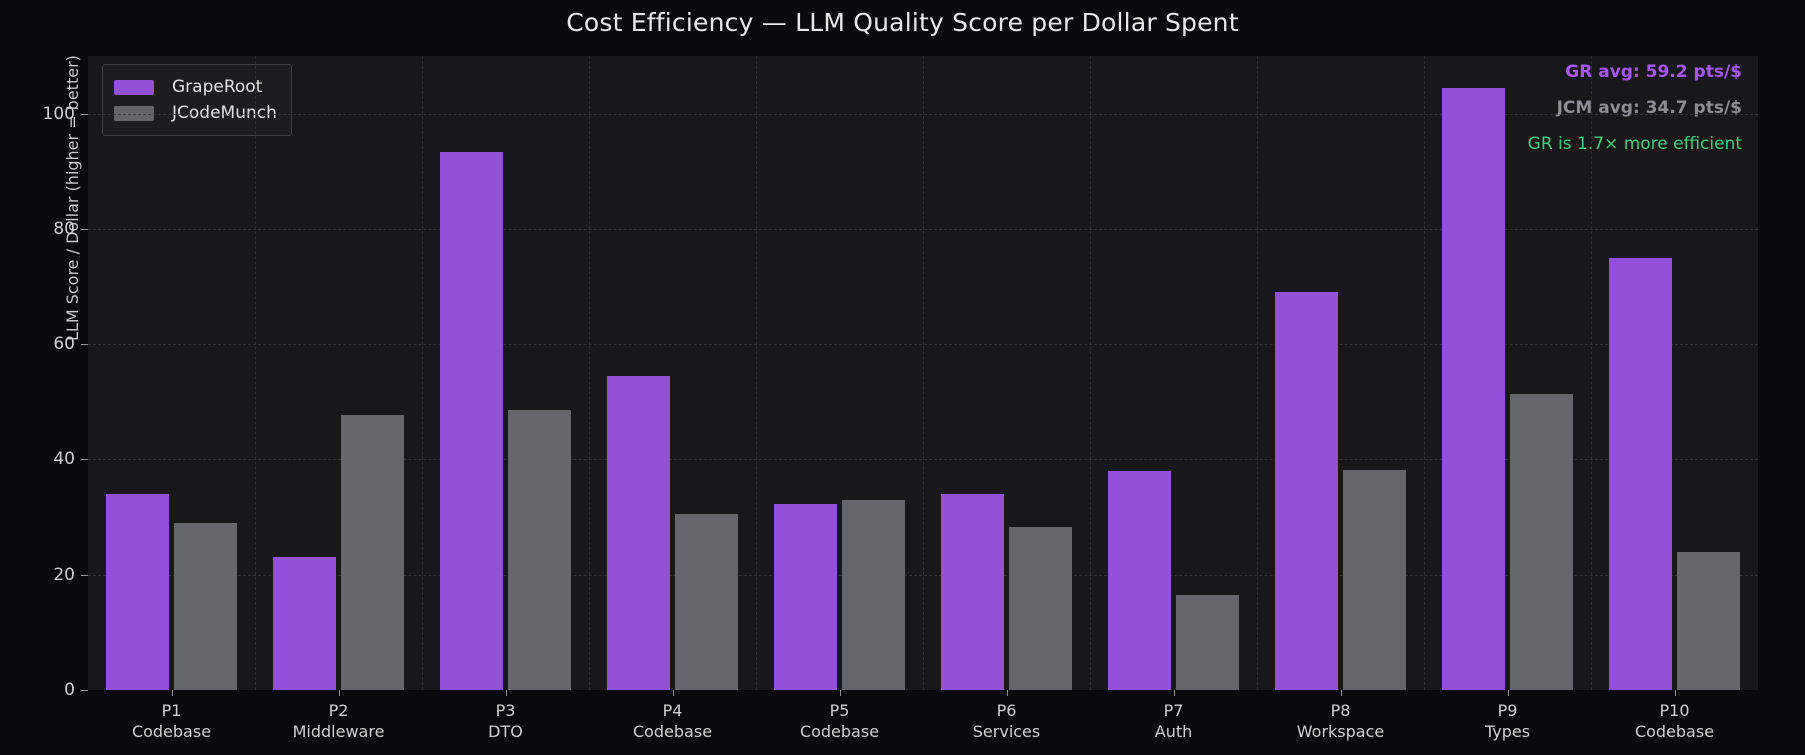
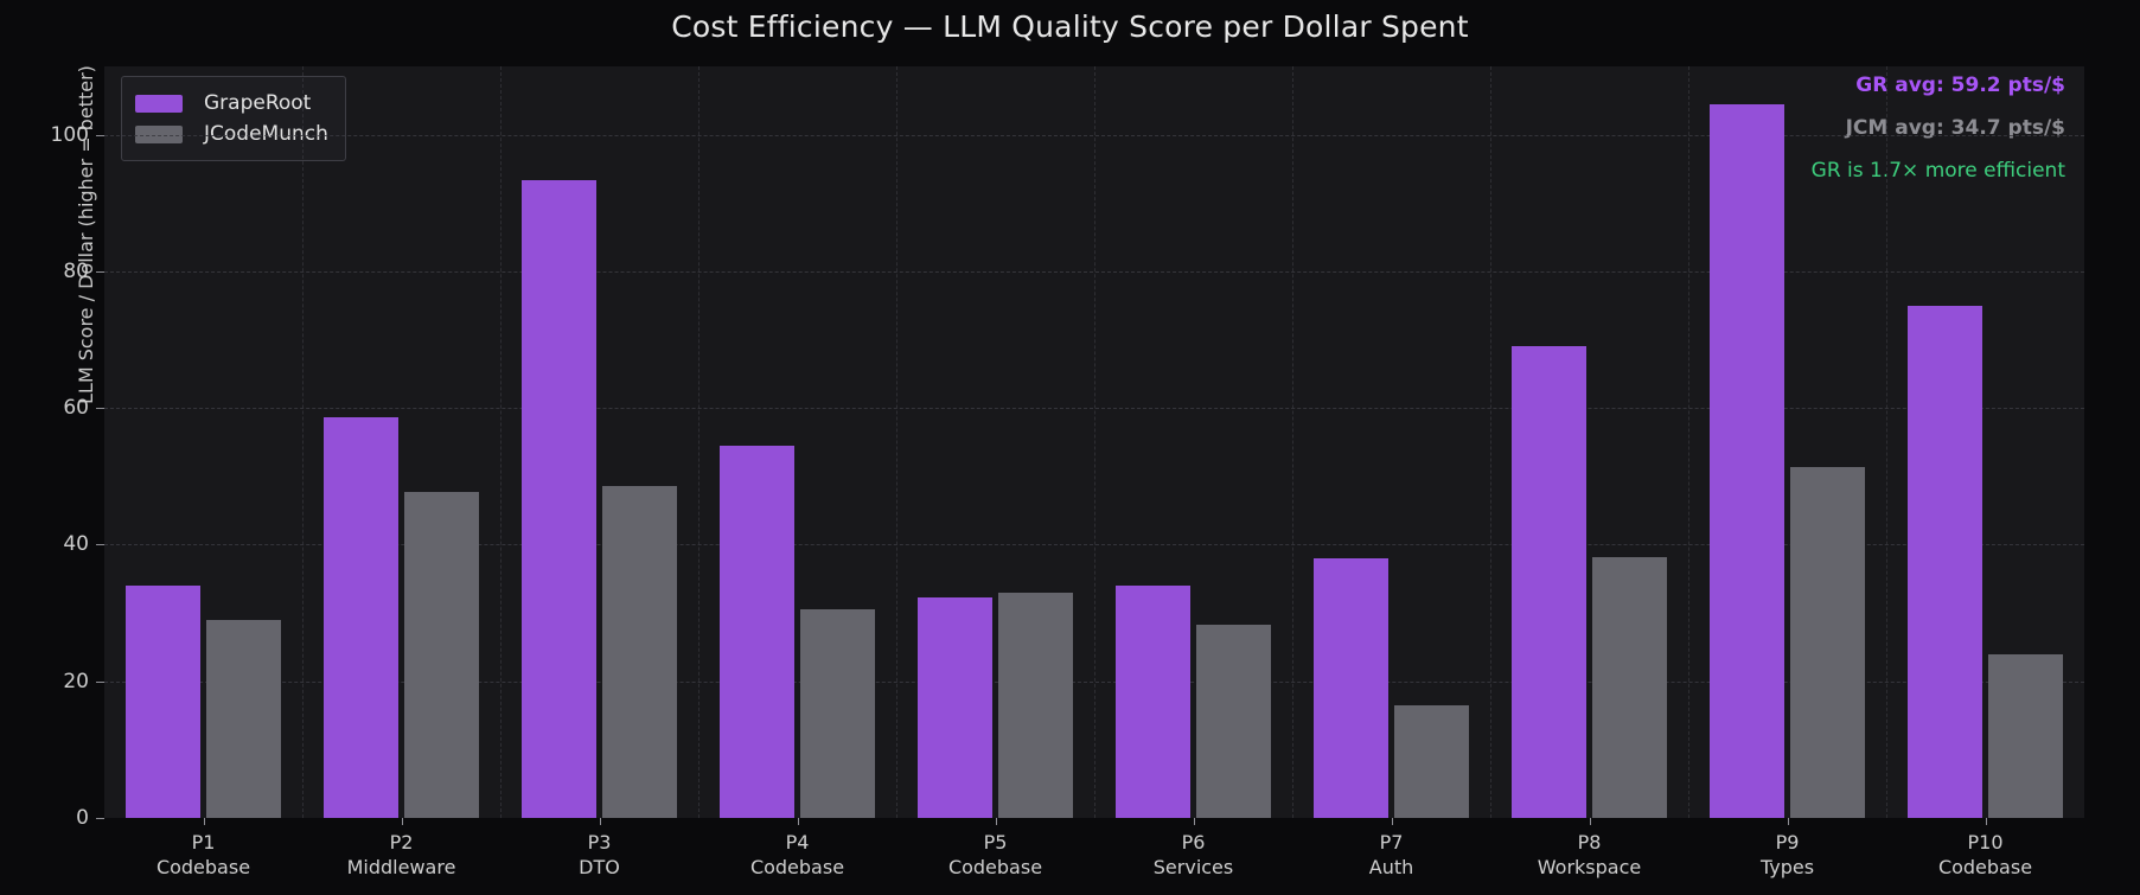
GrapeRoot/P2 Middleware: 23 -> 59
